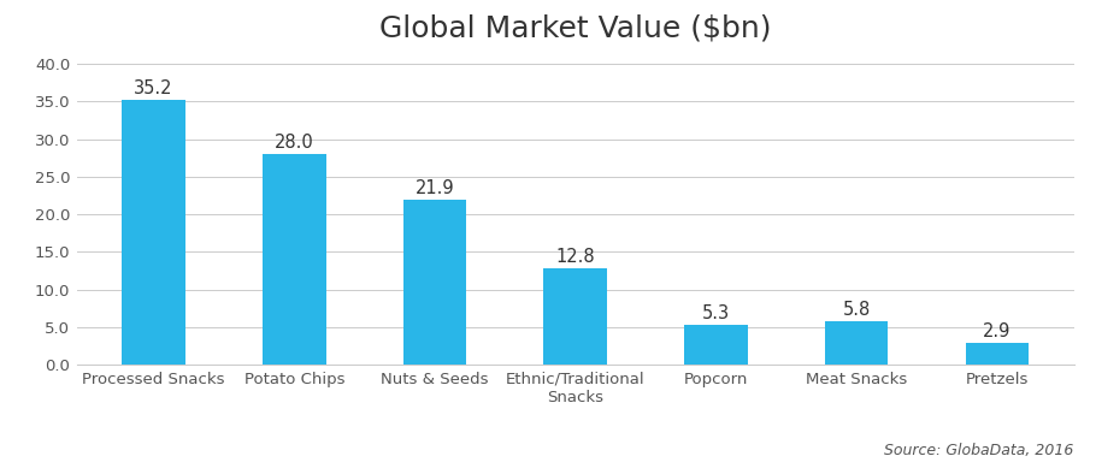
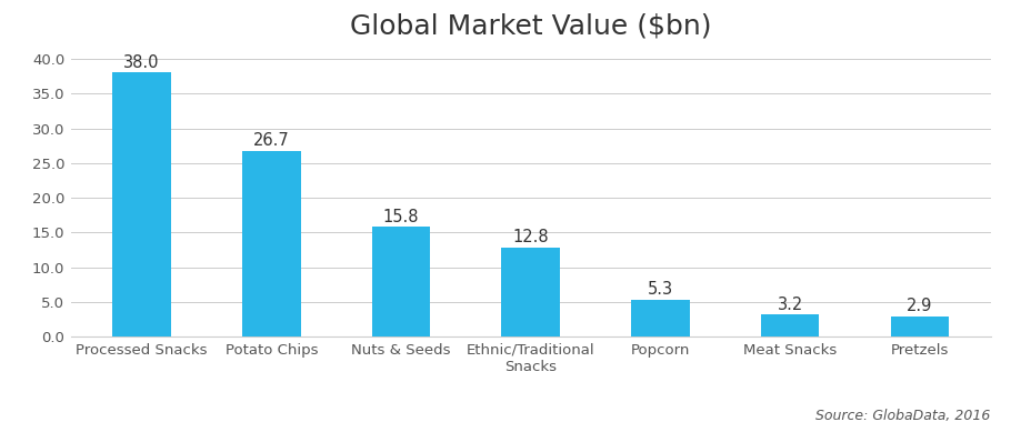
Processed Snacks: 35.2 -> 38.0
Potato Chips: 28.0 -> 26.7
Nuts & Seeds: 21.9 -> 15.8
Meat Snacks: 5.8 -> 3.2
